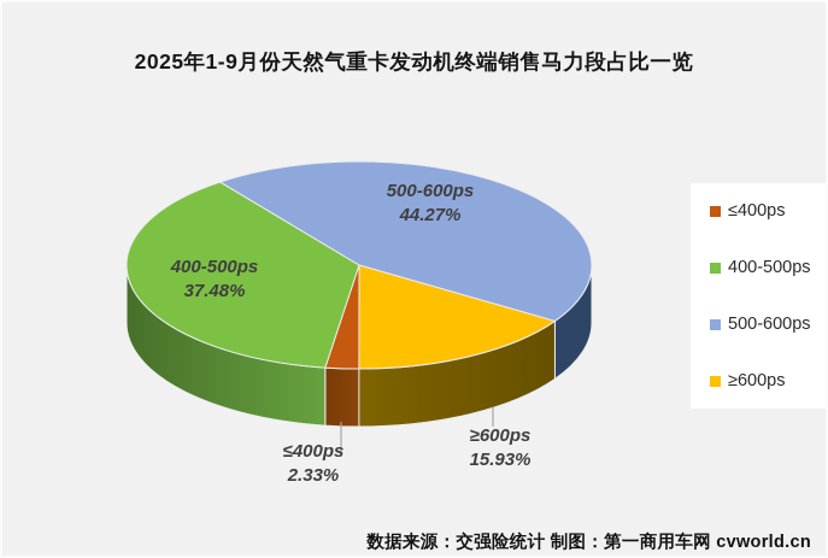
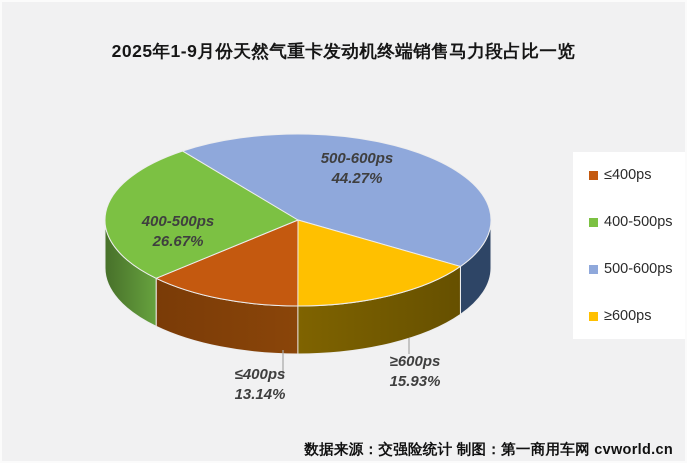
≤400ps: 2.33% -> 13.14%
400-500ps: 37.48% -> 26.67%
